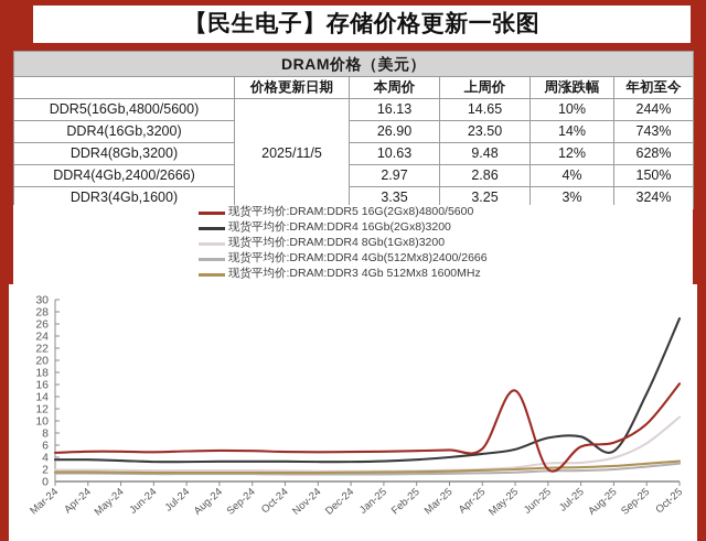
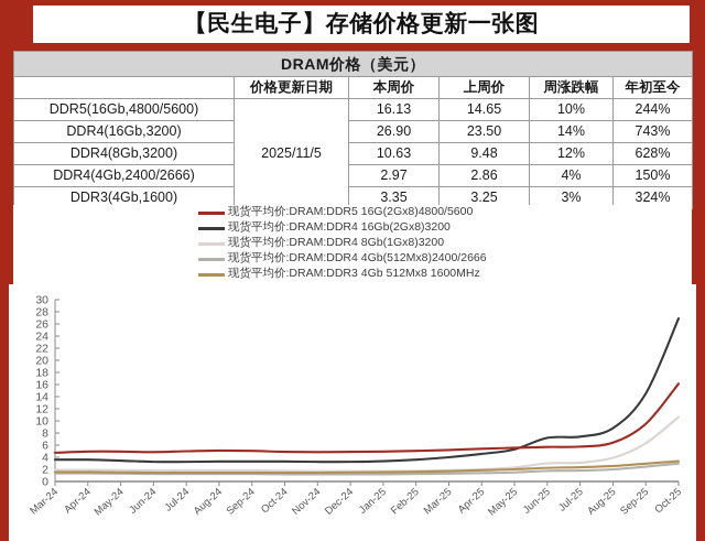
现货平均价:DRAM:DDR5 16G(2Gx8)4800/5600/May-25: 15 -> 6
现货平均价:DRAM:DDR5 16G(2Gx8)4800/5600/Jun-25: 2 -> 6
现货平均价:DRAM:DDR4 16Gb(2Gx8)3200/Aug-25: 5 -> 9
